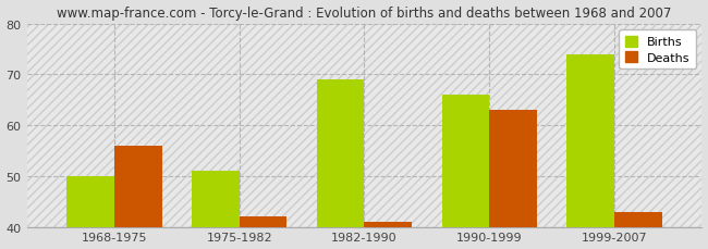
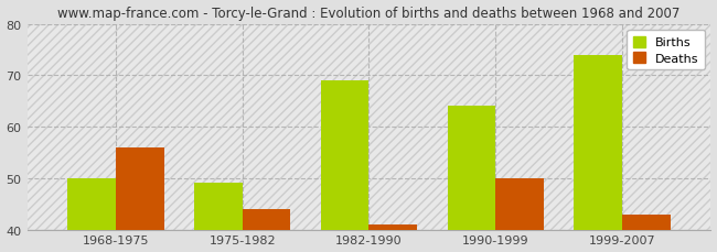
Births/1975-1982: 51 -> 49
Deaths/1975-1982: 42 -> 44
Births/1990-1999: 66 -> 64
Deaths/1990-1999: 63 -> 50
